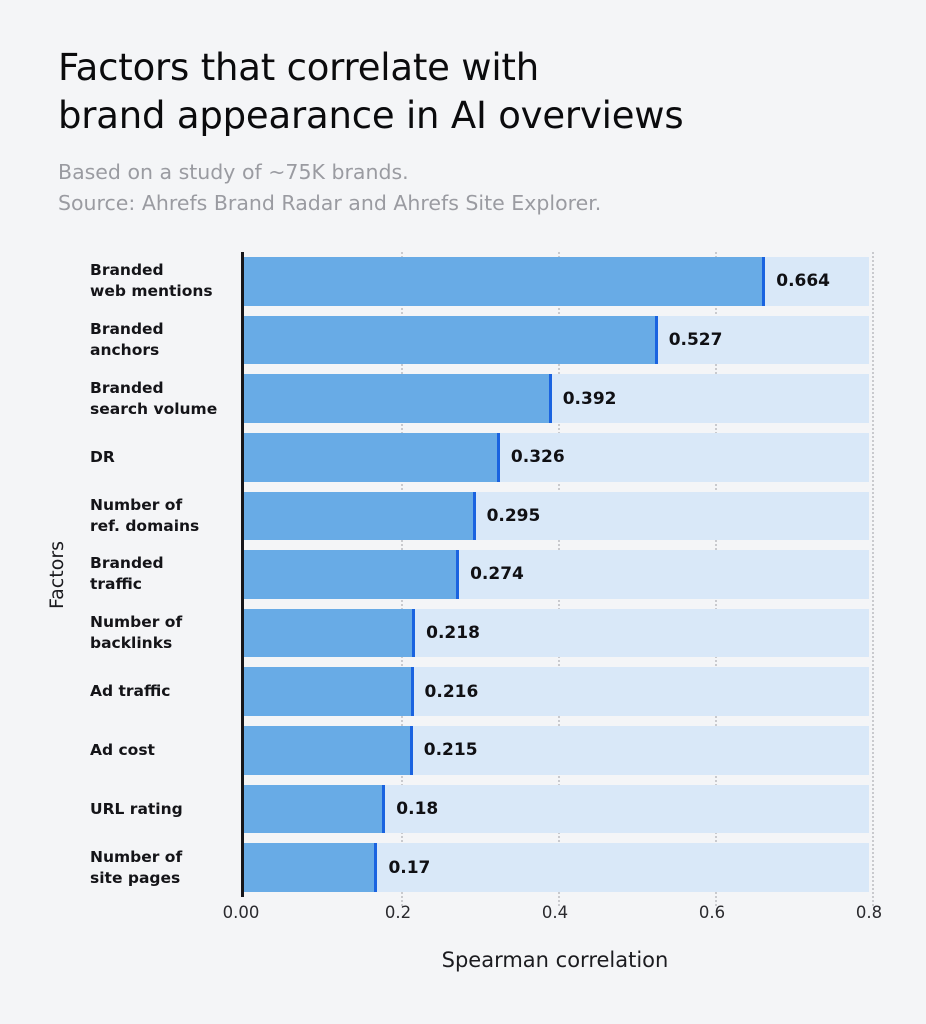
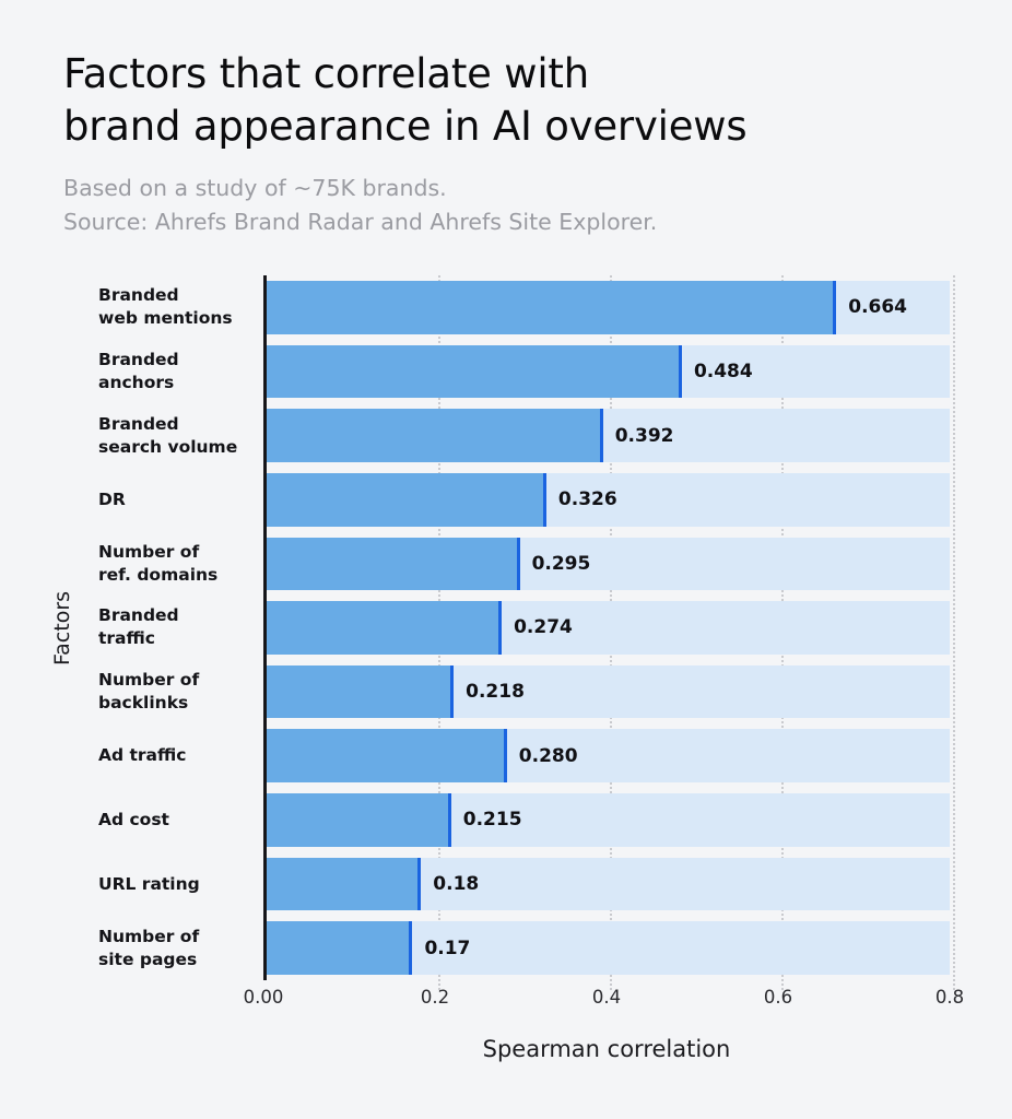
Branded anchors: 0.527 -> 0.484
Ad traffic: 0.216 -> 0.280
